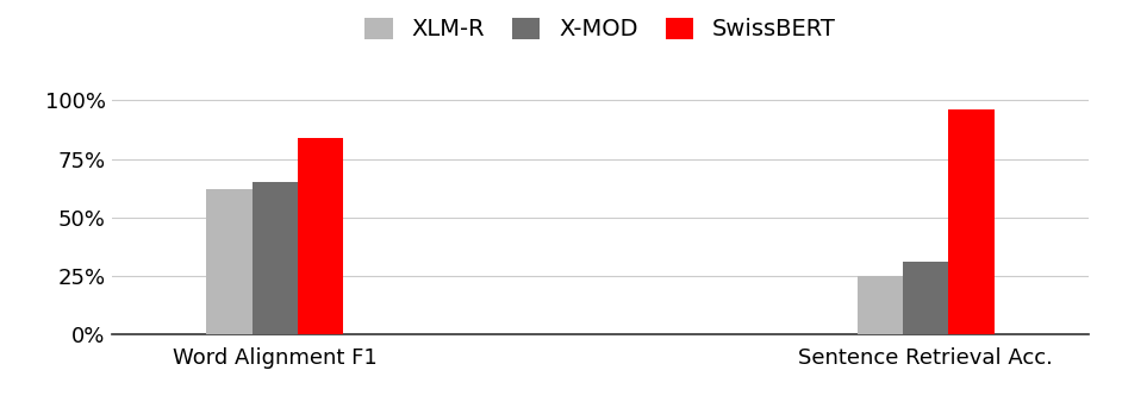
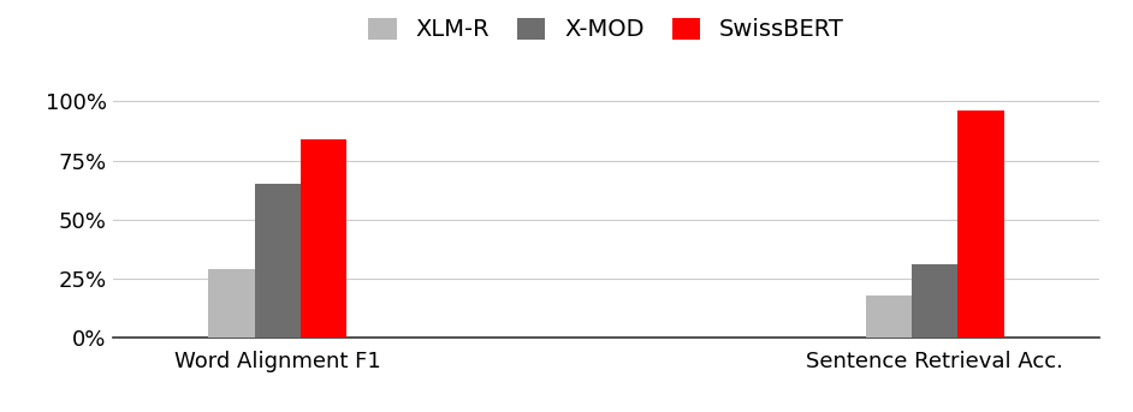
XLM-R/Word Alignment F1: 62% -> 29%
XLM-R/Sentence Retrieval Acc.: 25% -> 18%
